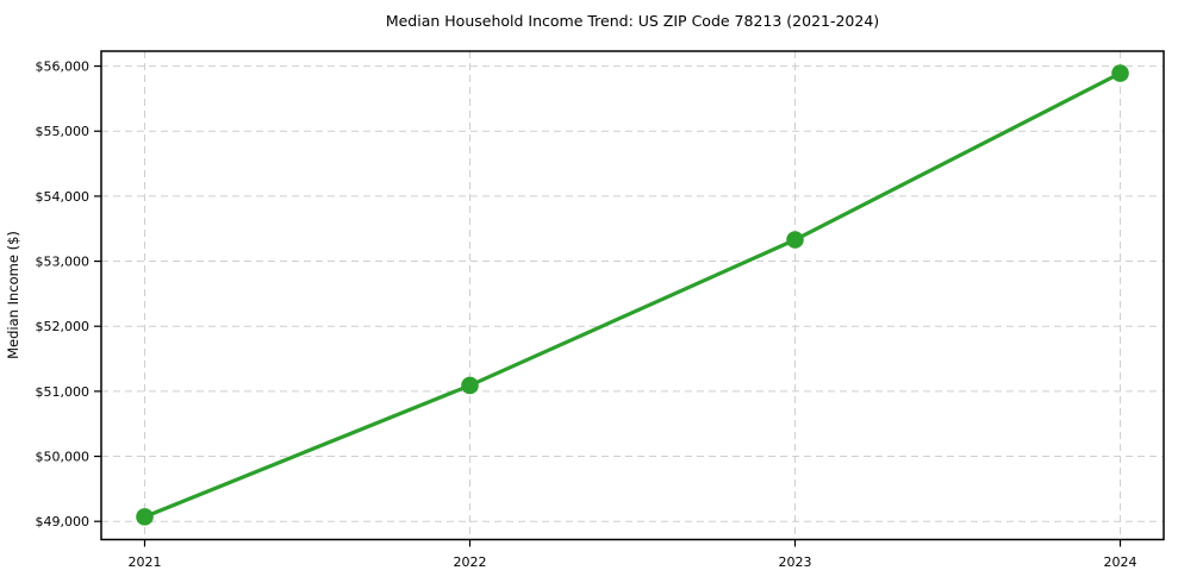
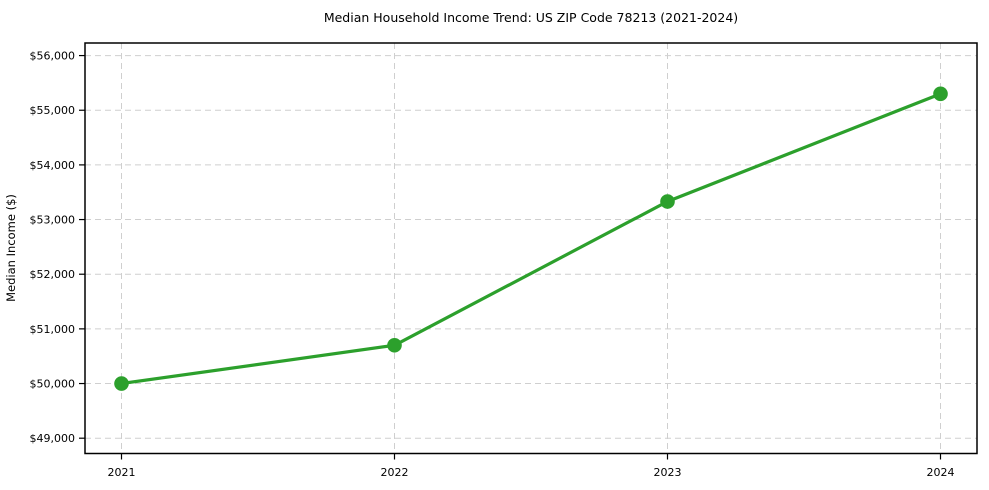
2021: $49100 -> $50000
2022: $51100 -> $50700
2024: $55900 -> $55300
